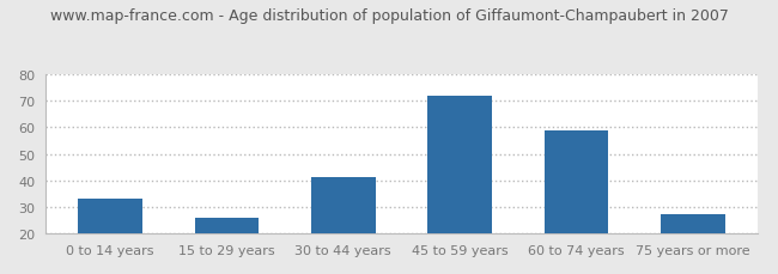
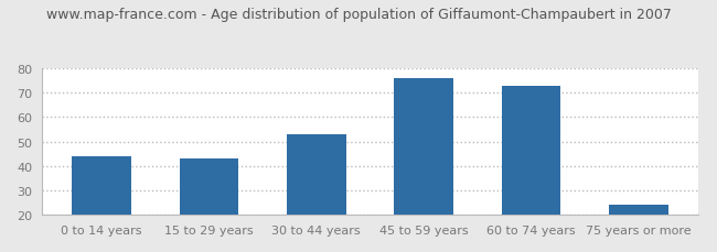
0 to 14 years: 33 -> 44
15 to 29 years: 26 -> 43
30 to 44 years: 41 -> 53
45 to 59 years: 72 -> 76
60 to 74 years: 59 -> 73
75 years or more: 27 -> 24
